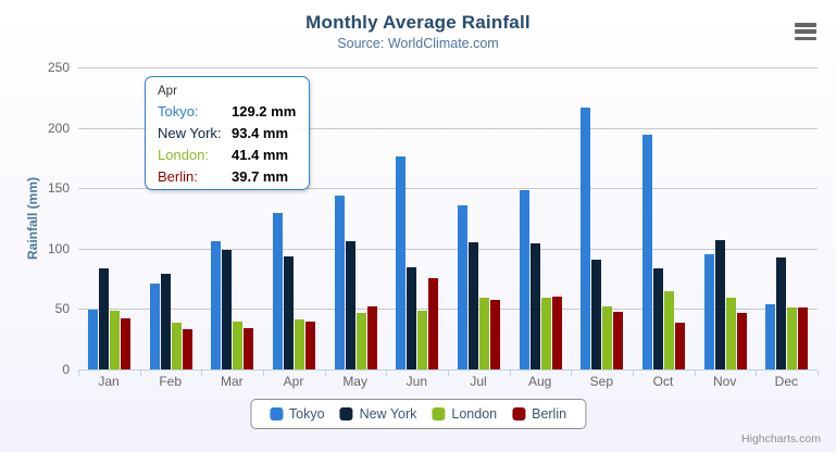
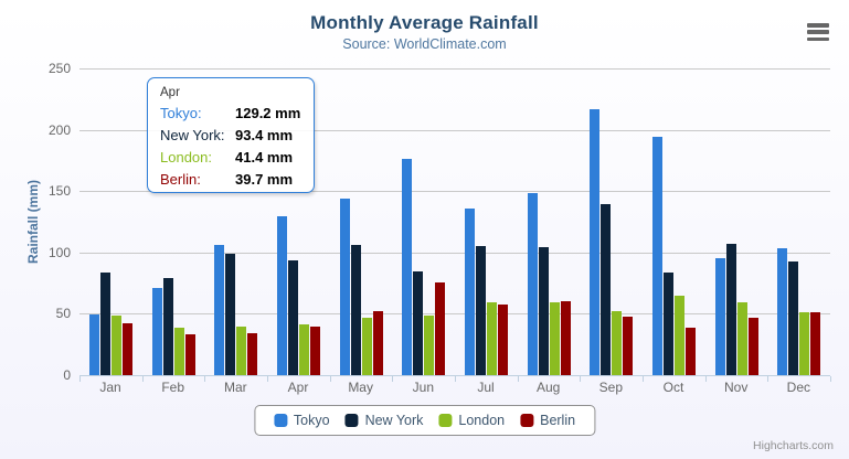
New York/Sep: 91 -> 139
Tokyo/Dec: 54 -> 103
